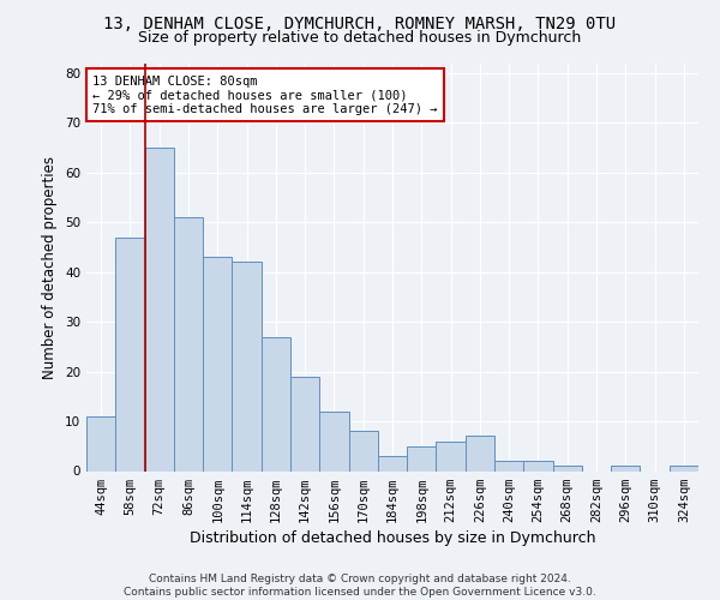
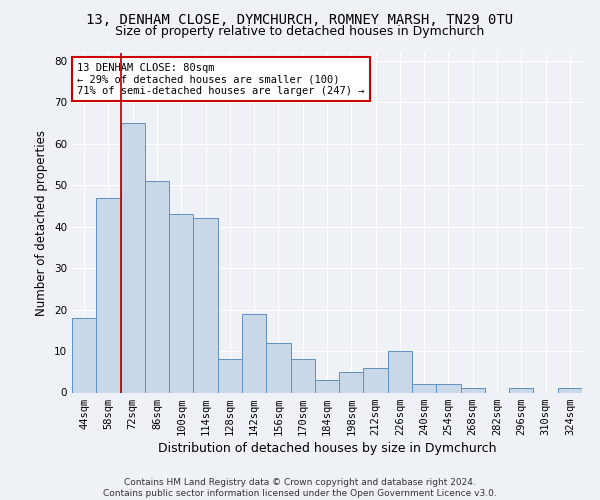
44sqm: 11 -> 18
128sqm: 27 -> 8
226sqm: 7 -> 10
